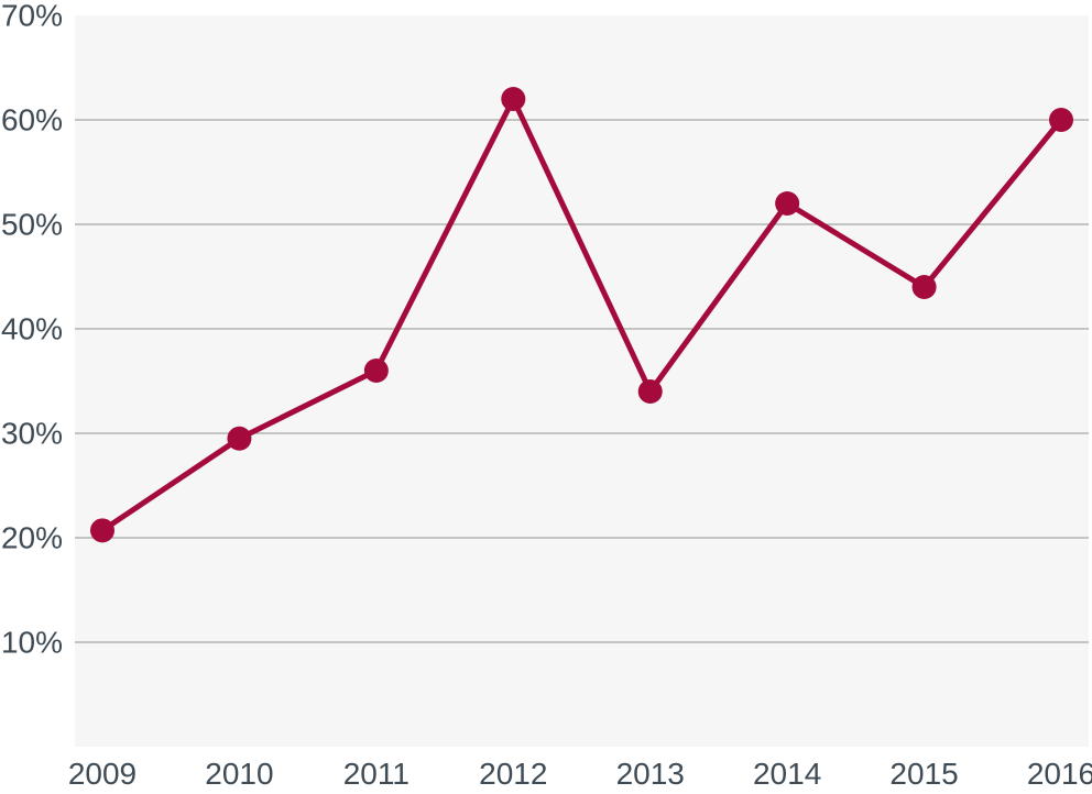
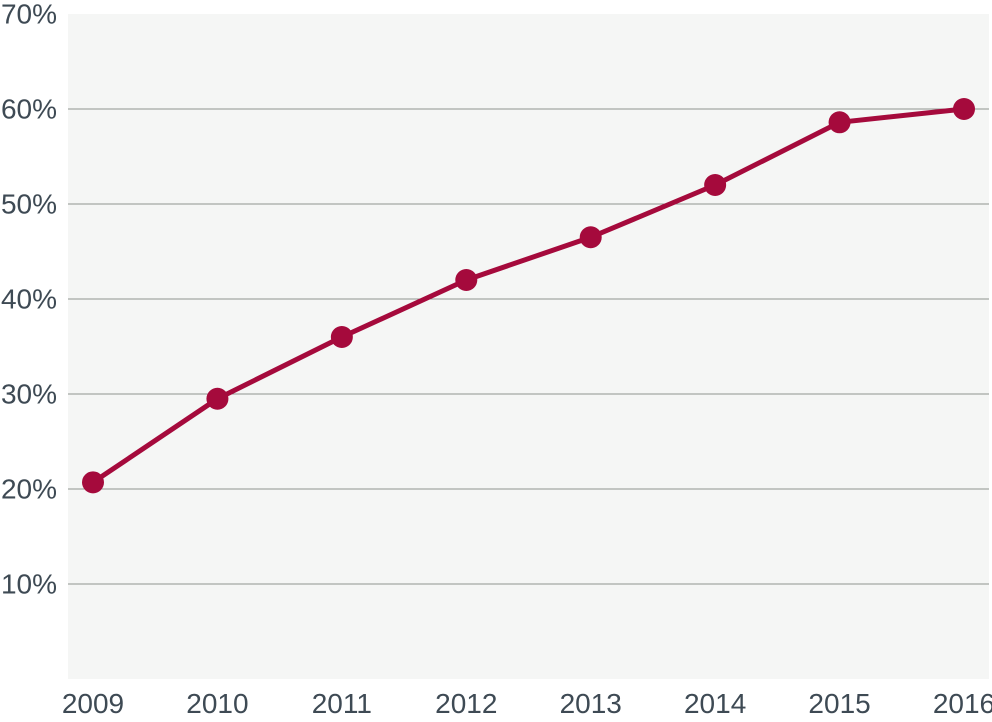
2012: 62% -> 42%
2013: 34% -> 46%
2015: 44% -> 59%
